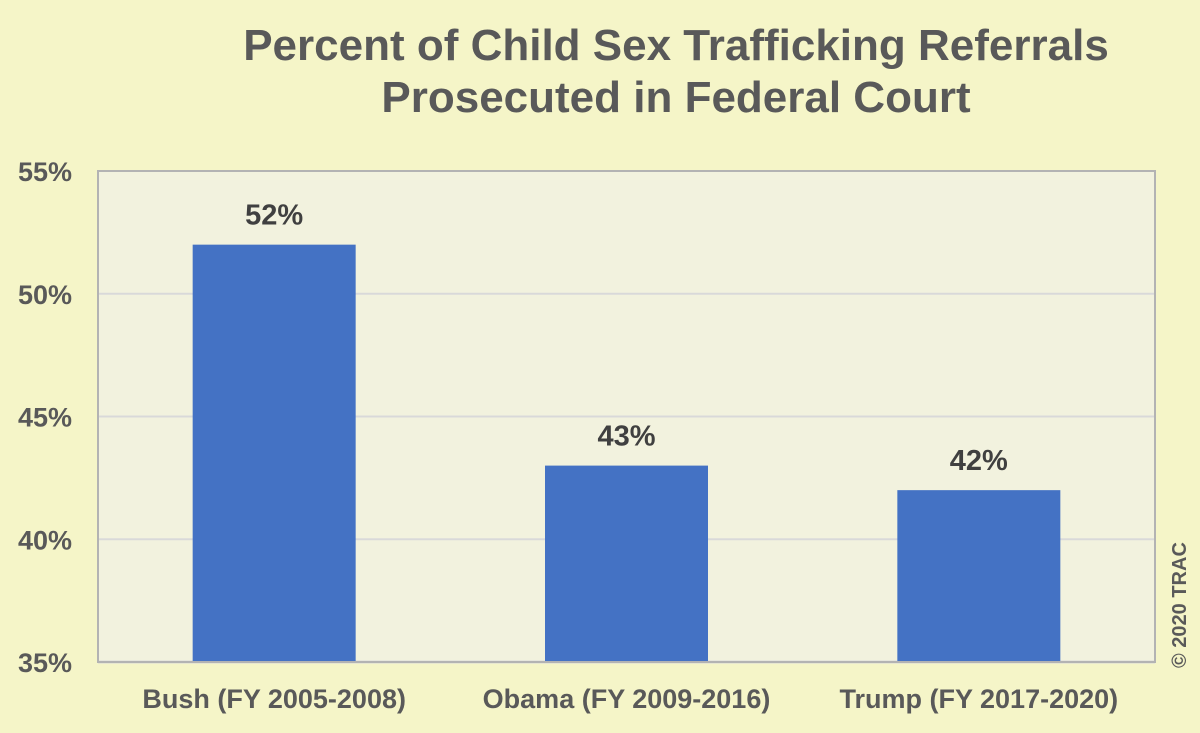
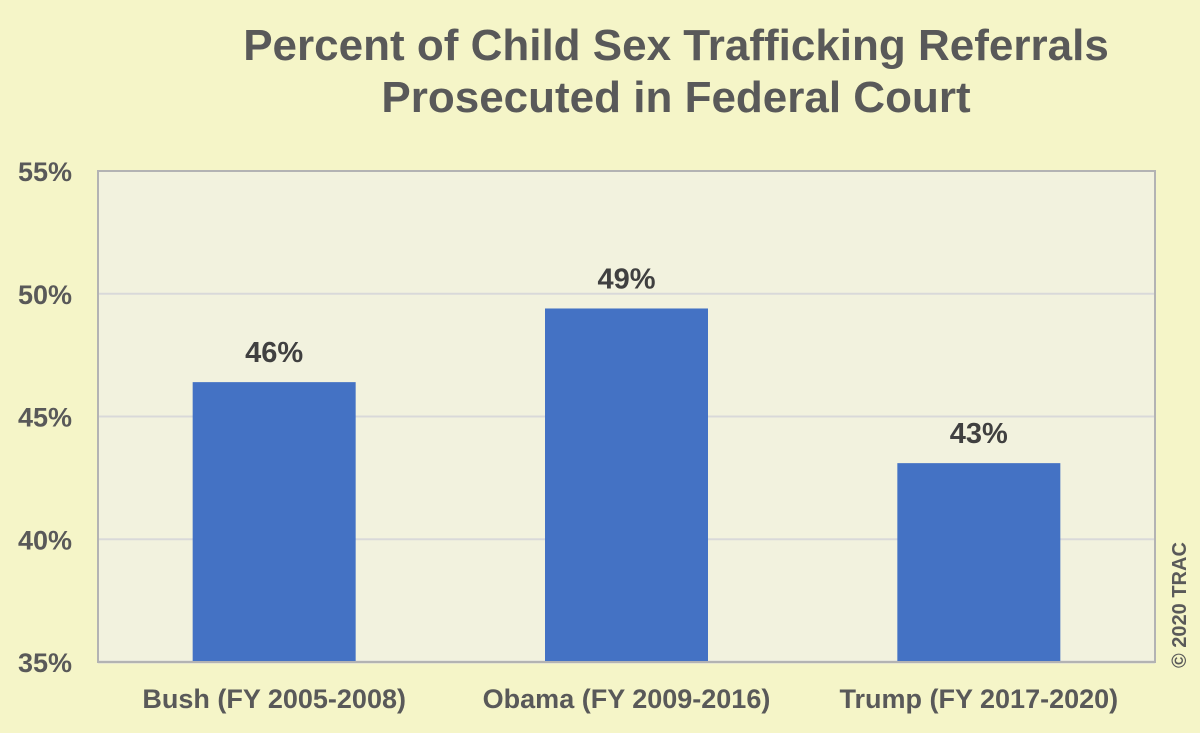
Bush (FY 2005-2008): 52% -> 46%
Obama (FY 2009-2016): 43% -> 49%
Trump (FY 2017-2020): 42% -> 43%
